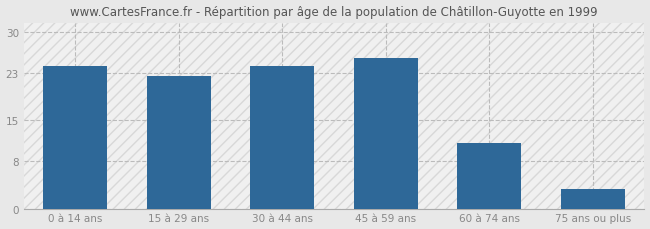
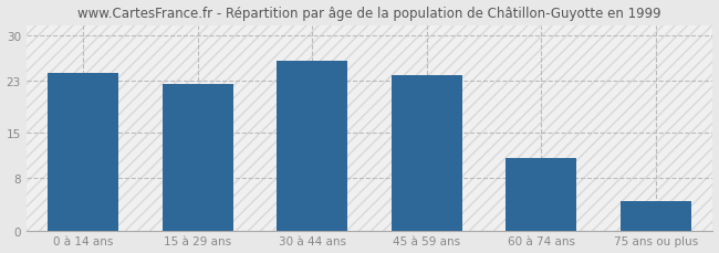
30 à 44 ans: 24.2 -> 26.0
45 à 59 ans: 25.6 -> 23.8
75 ans ou plus: 3.4 -> 4.5
